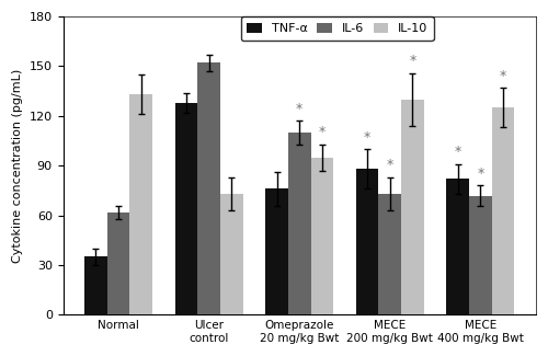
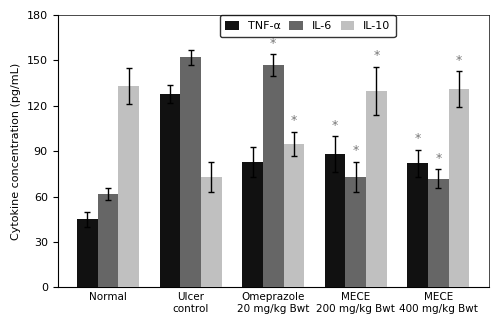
TNF-α/Normal: 35 -> 45
TNF-α/Omeprazole 20 mg/kg Bwt: 76 -> 83
IL-6/Omeprazole 20 mg/kg Bwt: 110 -> 147
IL-10/MECE 400 mg/kg Bwt: 125 -> 131
